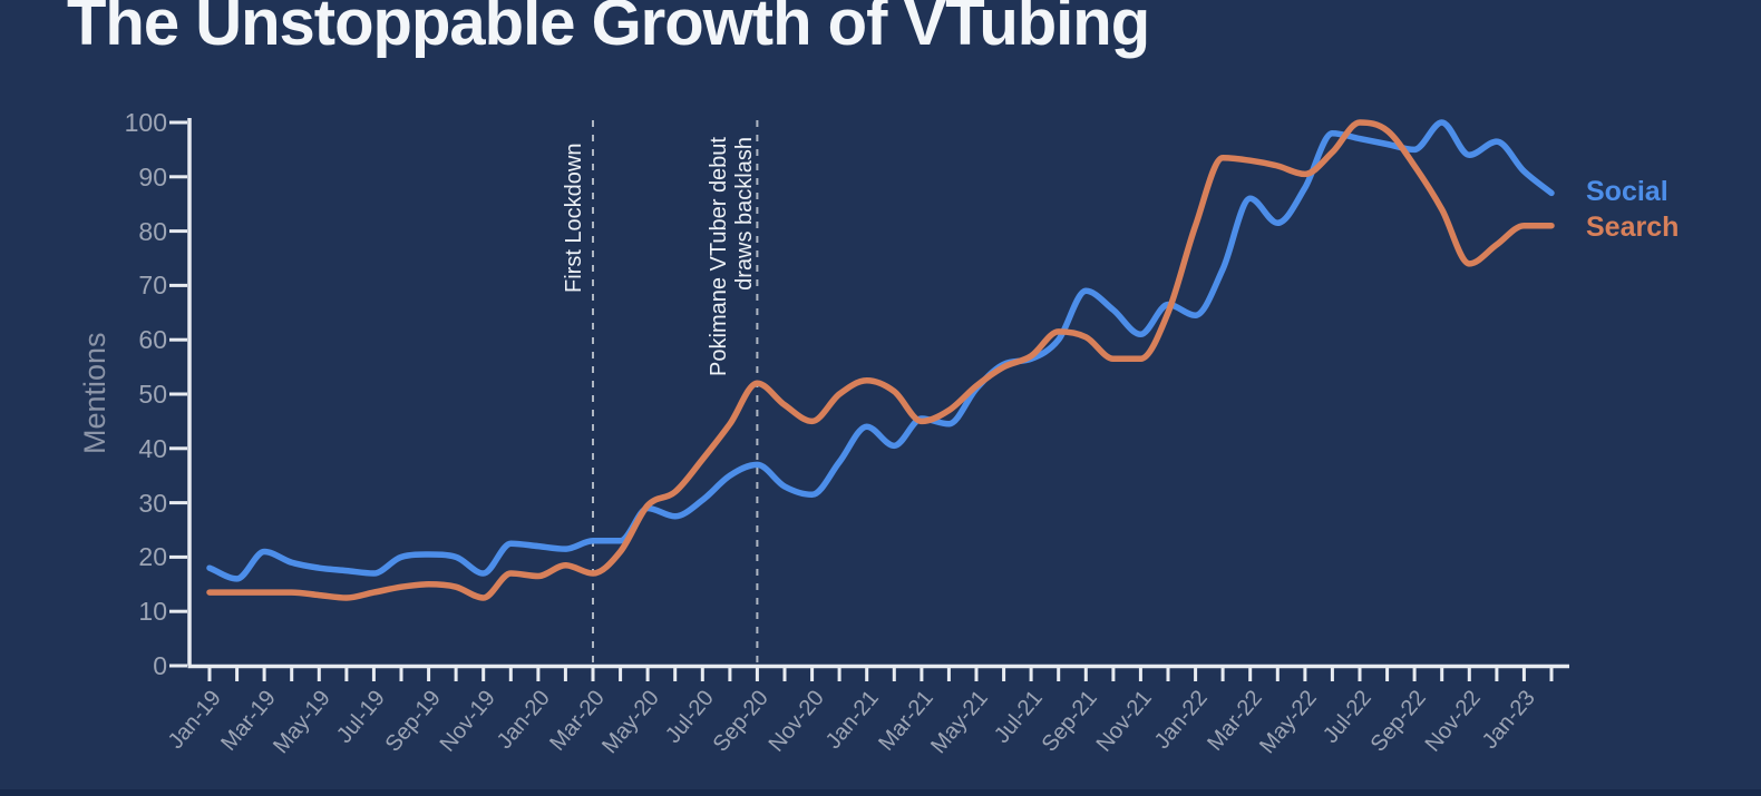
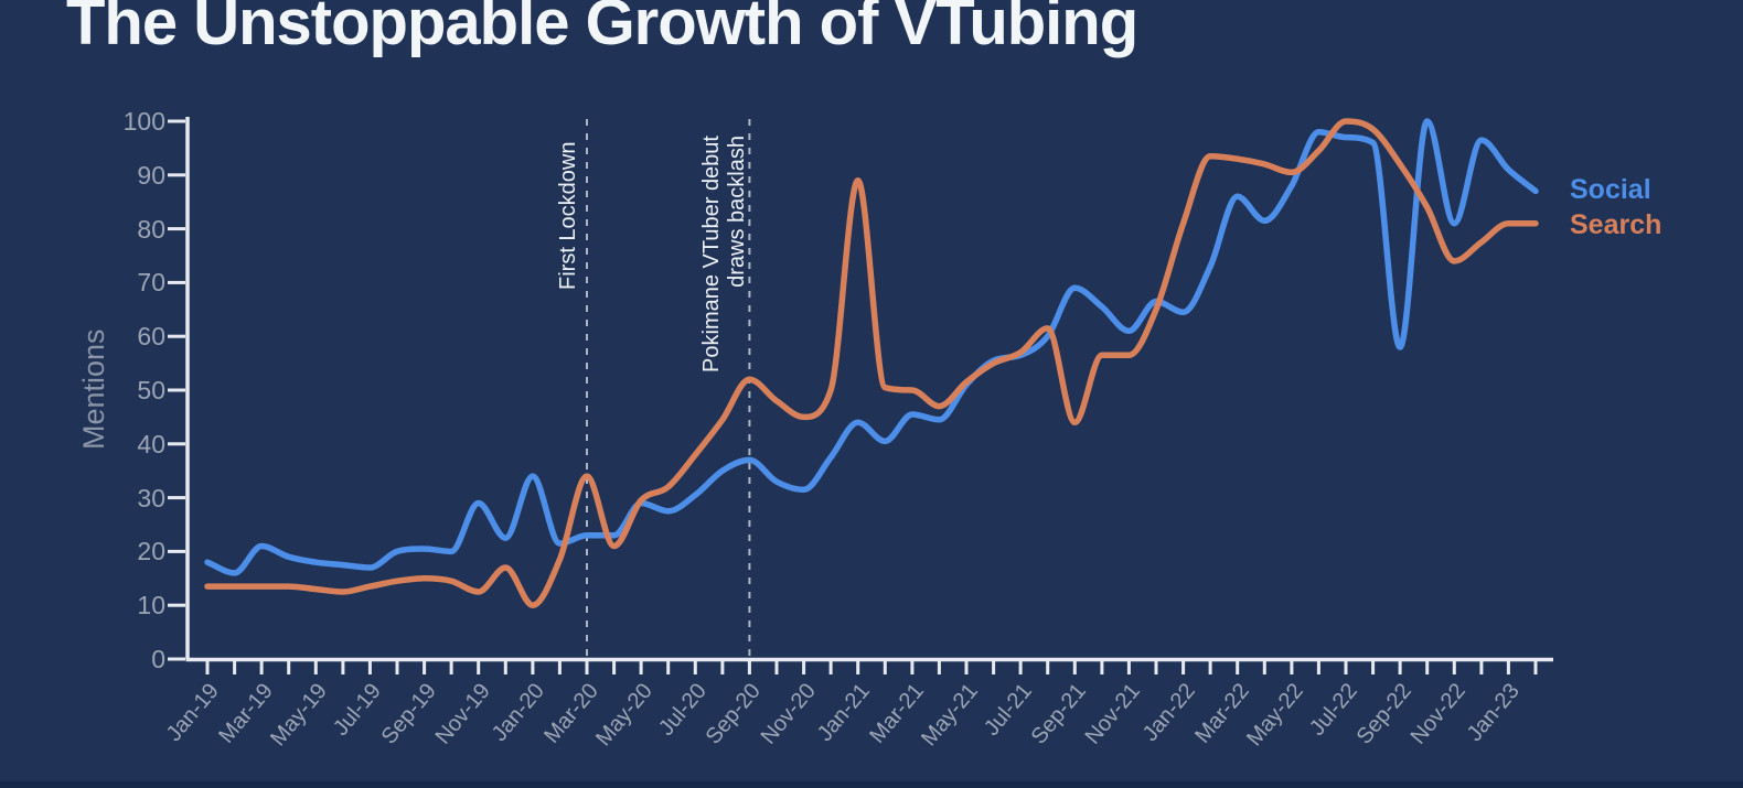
Social/Nov-19: 17 -> 29
Social/Jan-20: 22 -> 34
Search/Jan-20: 16 -> 10
Search/Mar-20: 17 -> 34
Search/Jan-21: 52 -> 89
Search/Mar-21: 45 -> 50
Search/Sep-21: 60 -> 44
Social/Sep-22: 95 -> 58
Social/Nov-22: 94 -> 81
